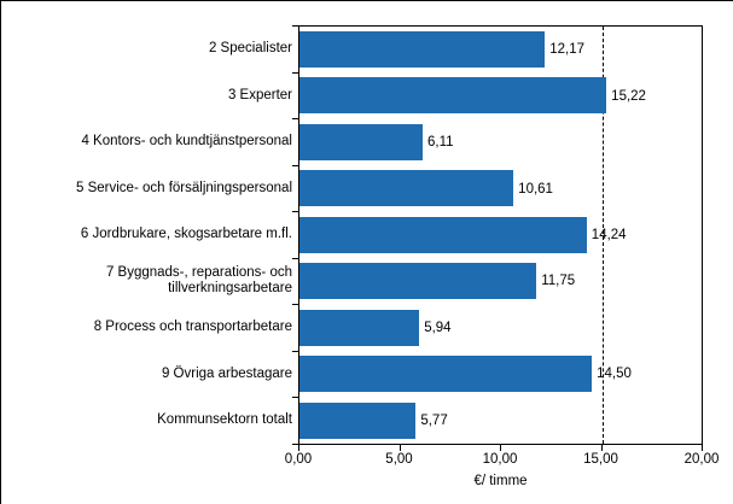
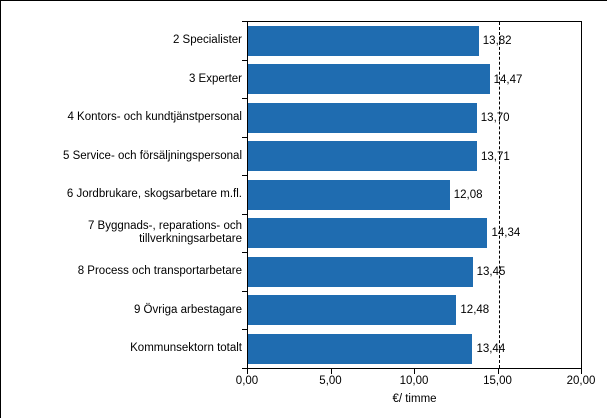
2 Specialister: 12,17 -> 13,82
3 Experter: 15,22 -> 14,47
4 Kontors- och kundtjänstpersonal: 6,11 -> 13,70
5 Service- och försäljningspersonal: 10,61 -> 13,71
6 Jordbrukare, skogsarbetare m.fl.: 14,24 -> 12,08
7 Byggnads-, reparations- och tillverkningsarbetare: 11,75 -> 14,34
8 Process och transportarbetare: 5,94 -> 13,45
9 Övriga arbestagare: 14,50 -> 12,48
Kommunsektorn totalt: 5,77 -> 13,44
